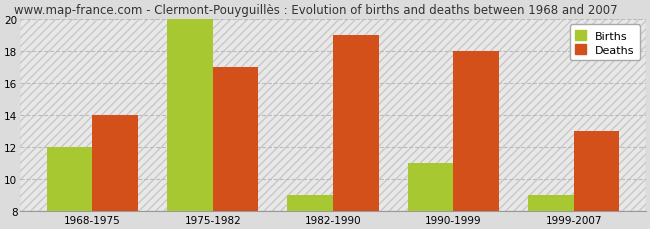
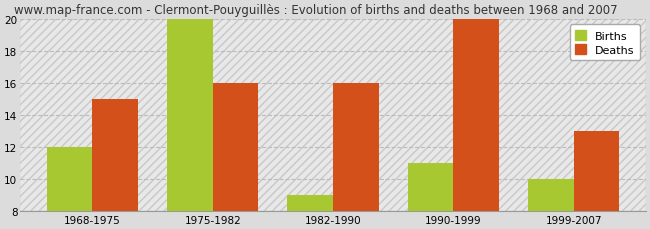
Deaths/1968-1975: 14 -> 15
Deaths/1975-1982: 17 -> 16
Deaths/1982-1990: 19 -> 16
Deaths/1990-1999: 18 -> 20
Births/1999-2007: 9 -> 10
